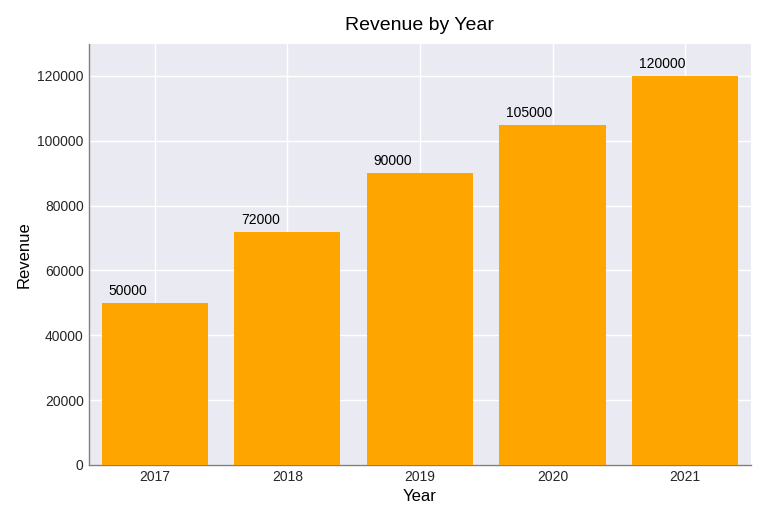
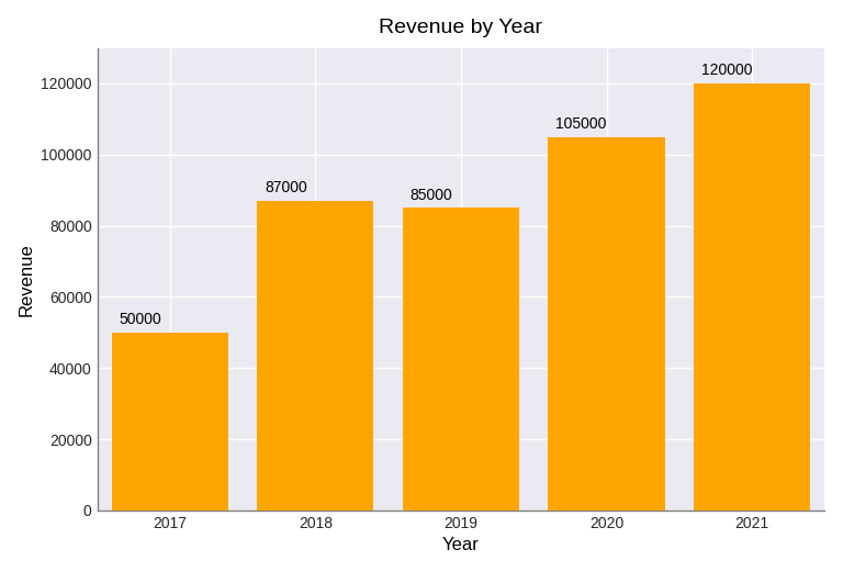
2018: 72000 -> 87000
2019: 90000 -> 85000
